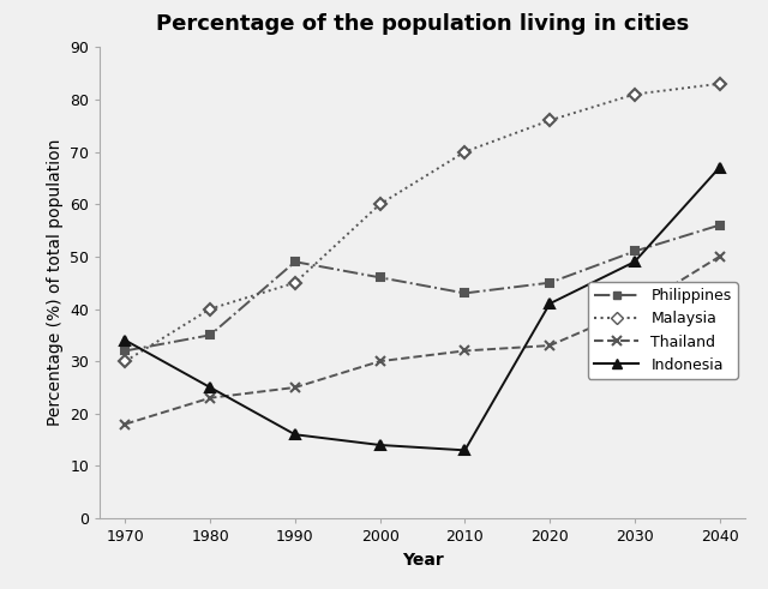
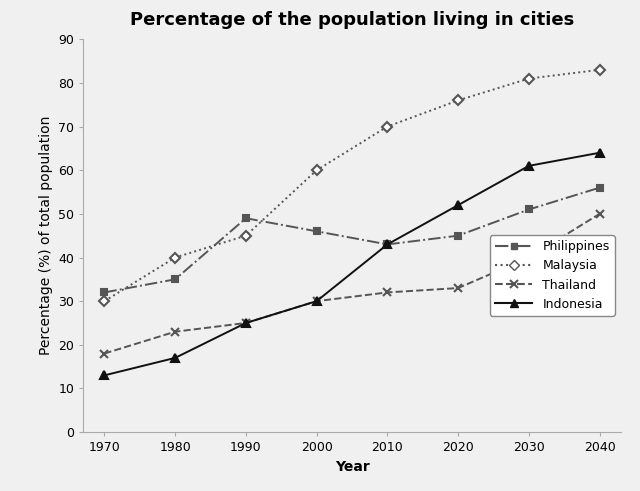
Indonesia/1970: 34 -> 13
Indonesia/1980: 25 -> 17
Indonesia/1990: 16 -> 25
Indonesia/2000: 14 -> 30
Indonesia/2010: 13 -> 43
Indonesia/2020: 41 -> 52
Indonesia/2030: 49 -> 61
Indonesia/2040: 67 -> 64
